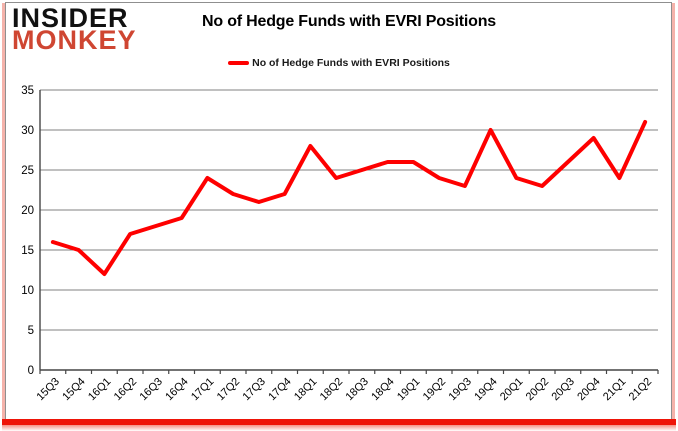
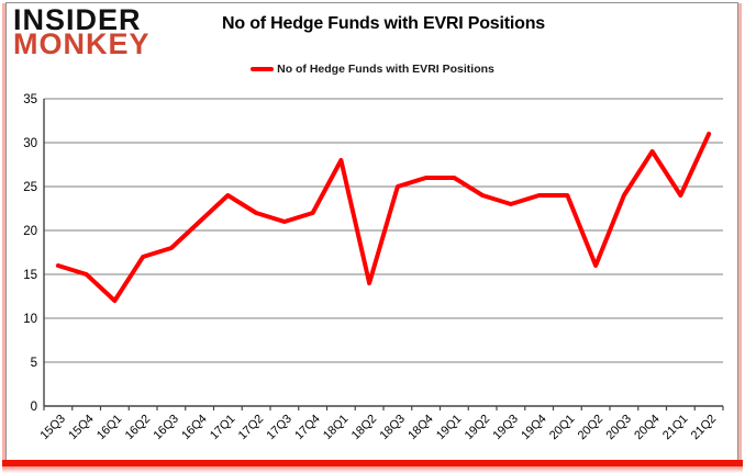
16Q4: 19 -> 21
18Q2: 24 -> 14
19Q4: 30 -> 24
20Q2: 23 -> 16
20Q3: 26 -> 24
